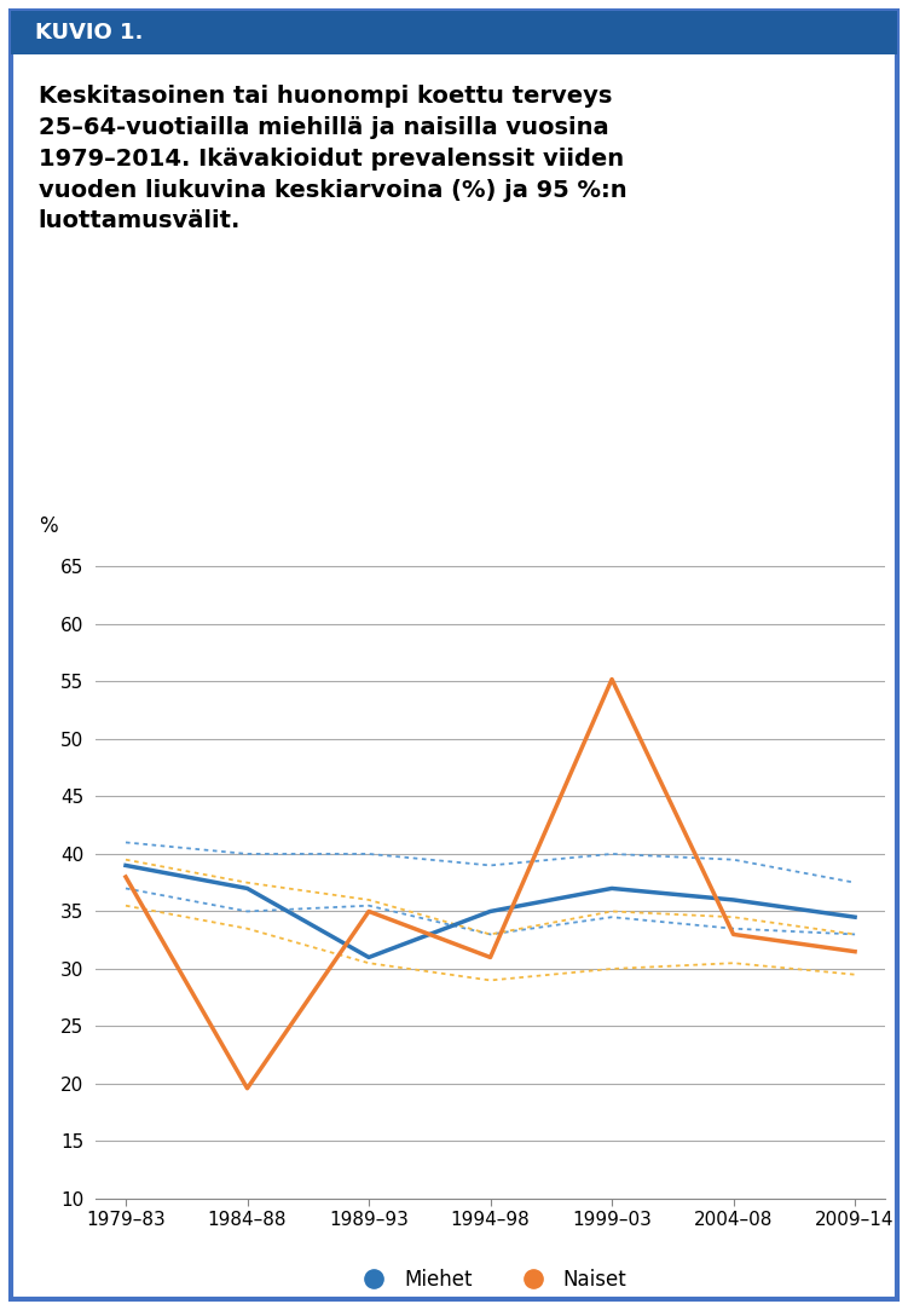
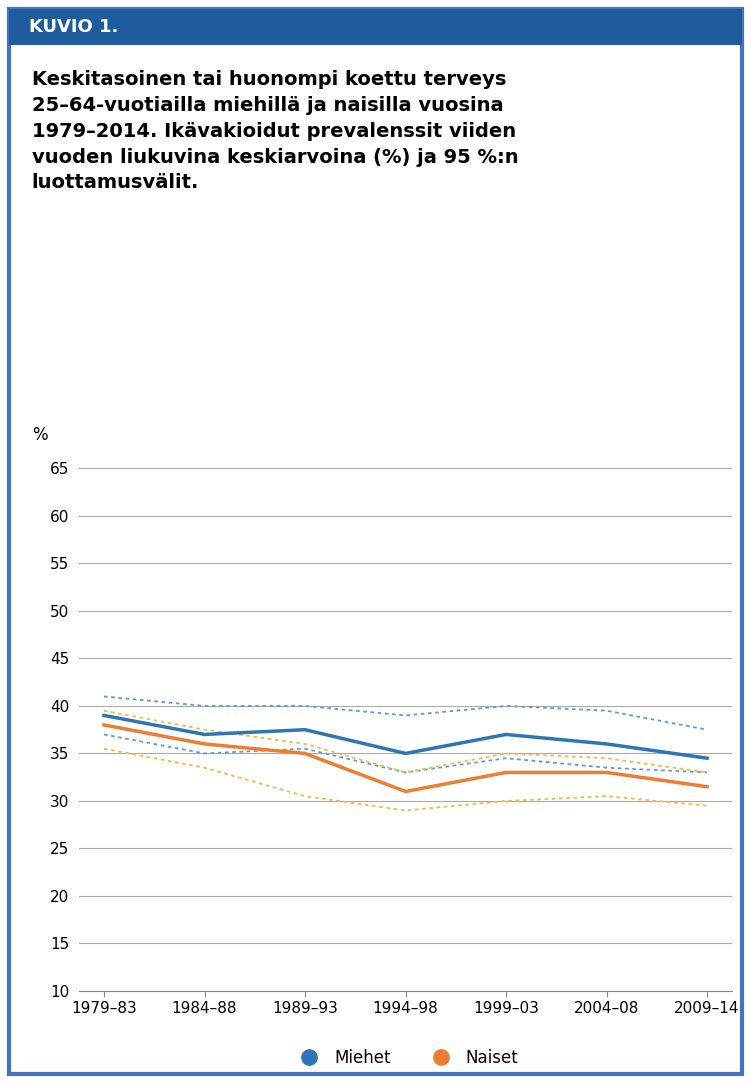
Naiset/1984–88: 19.6 -> 36.0
Miehet/1989–93: 31.0 -> 37.5
Naiset/1999–03: 55.2 -> 33.0
